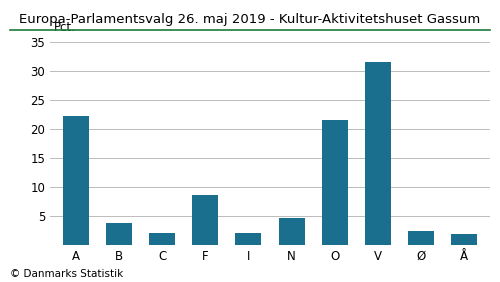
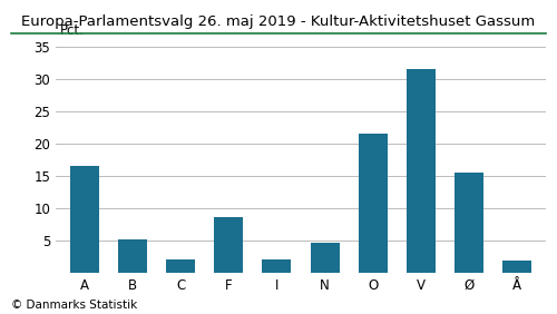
A: 22.3 -> 16.6
B: 3.8 -> 5.2
Ø: 2.4 -> 15.6
